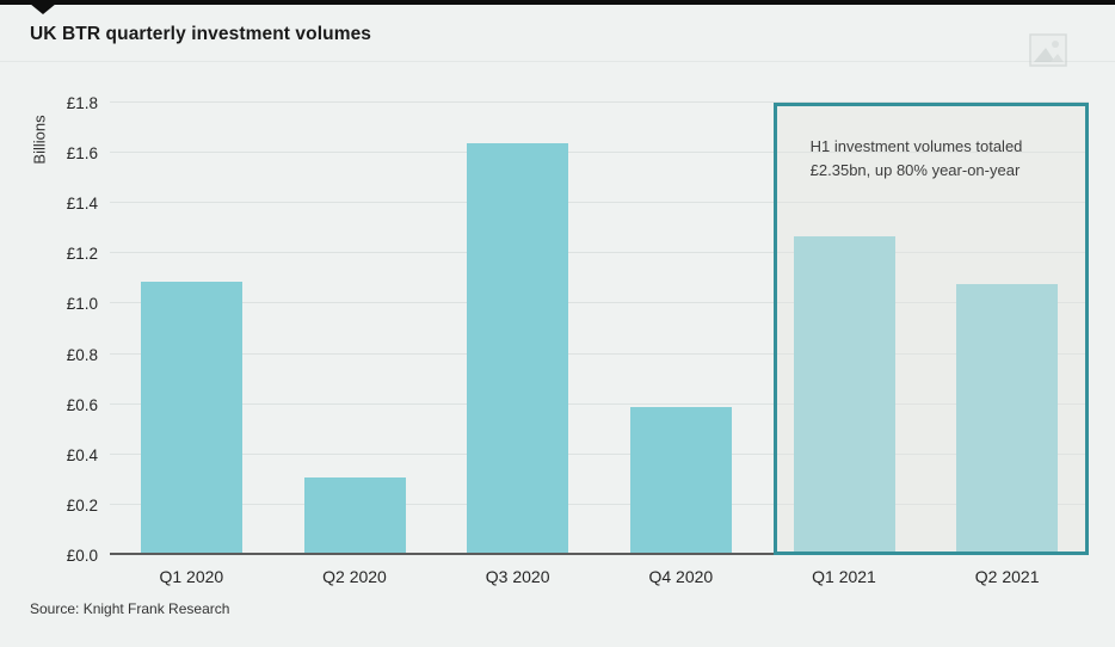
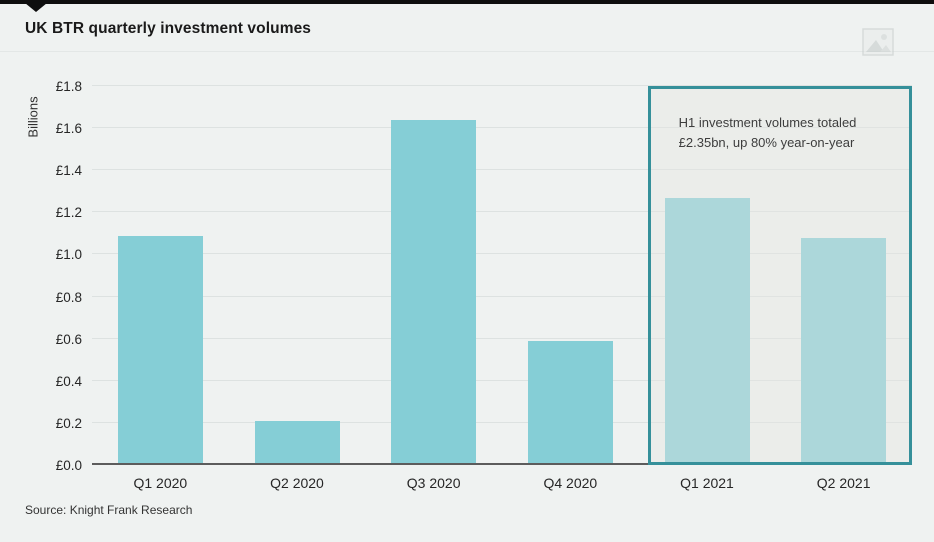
Q2 2020: £0.31 -> £0.21
